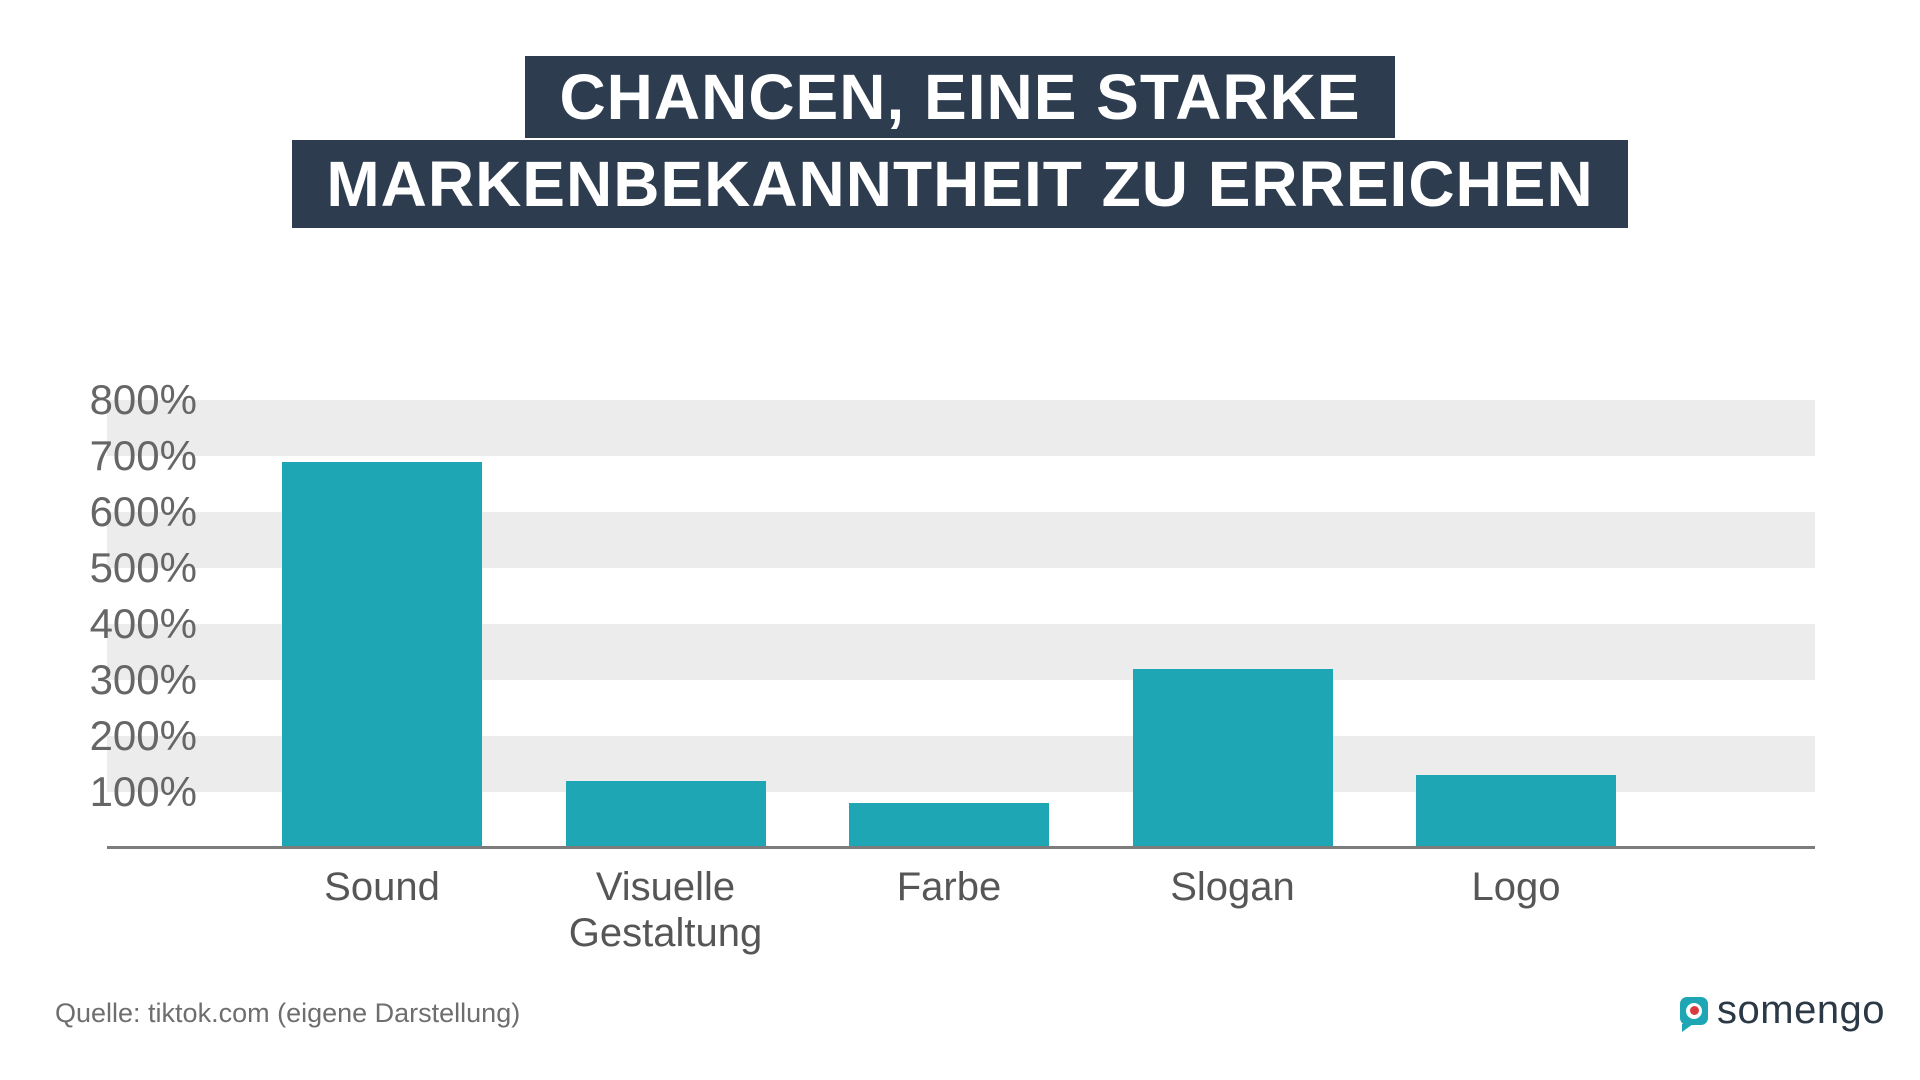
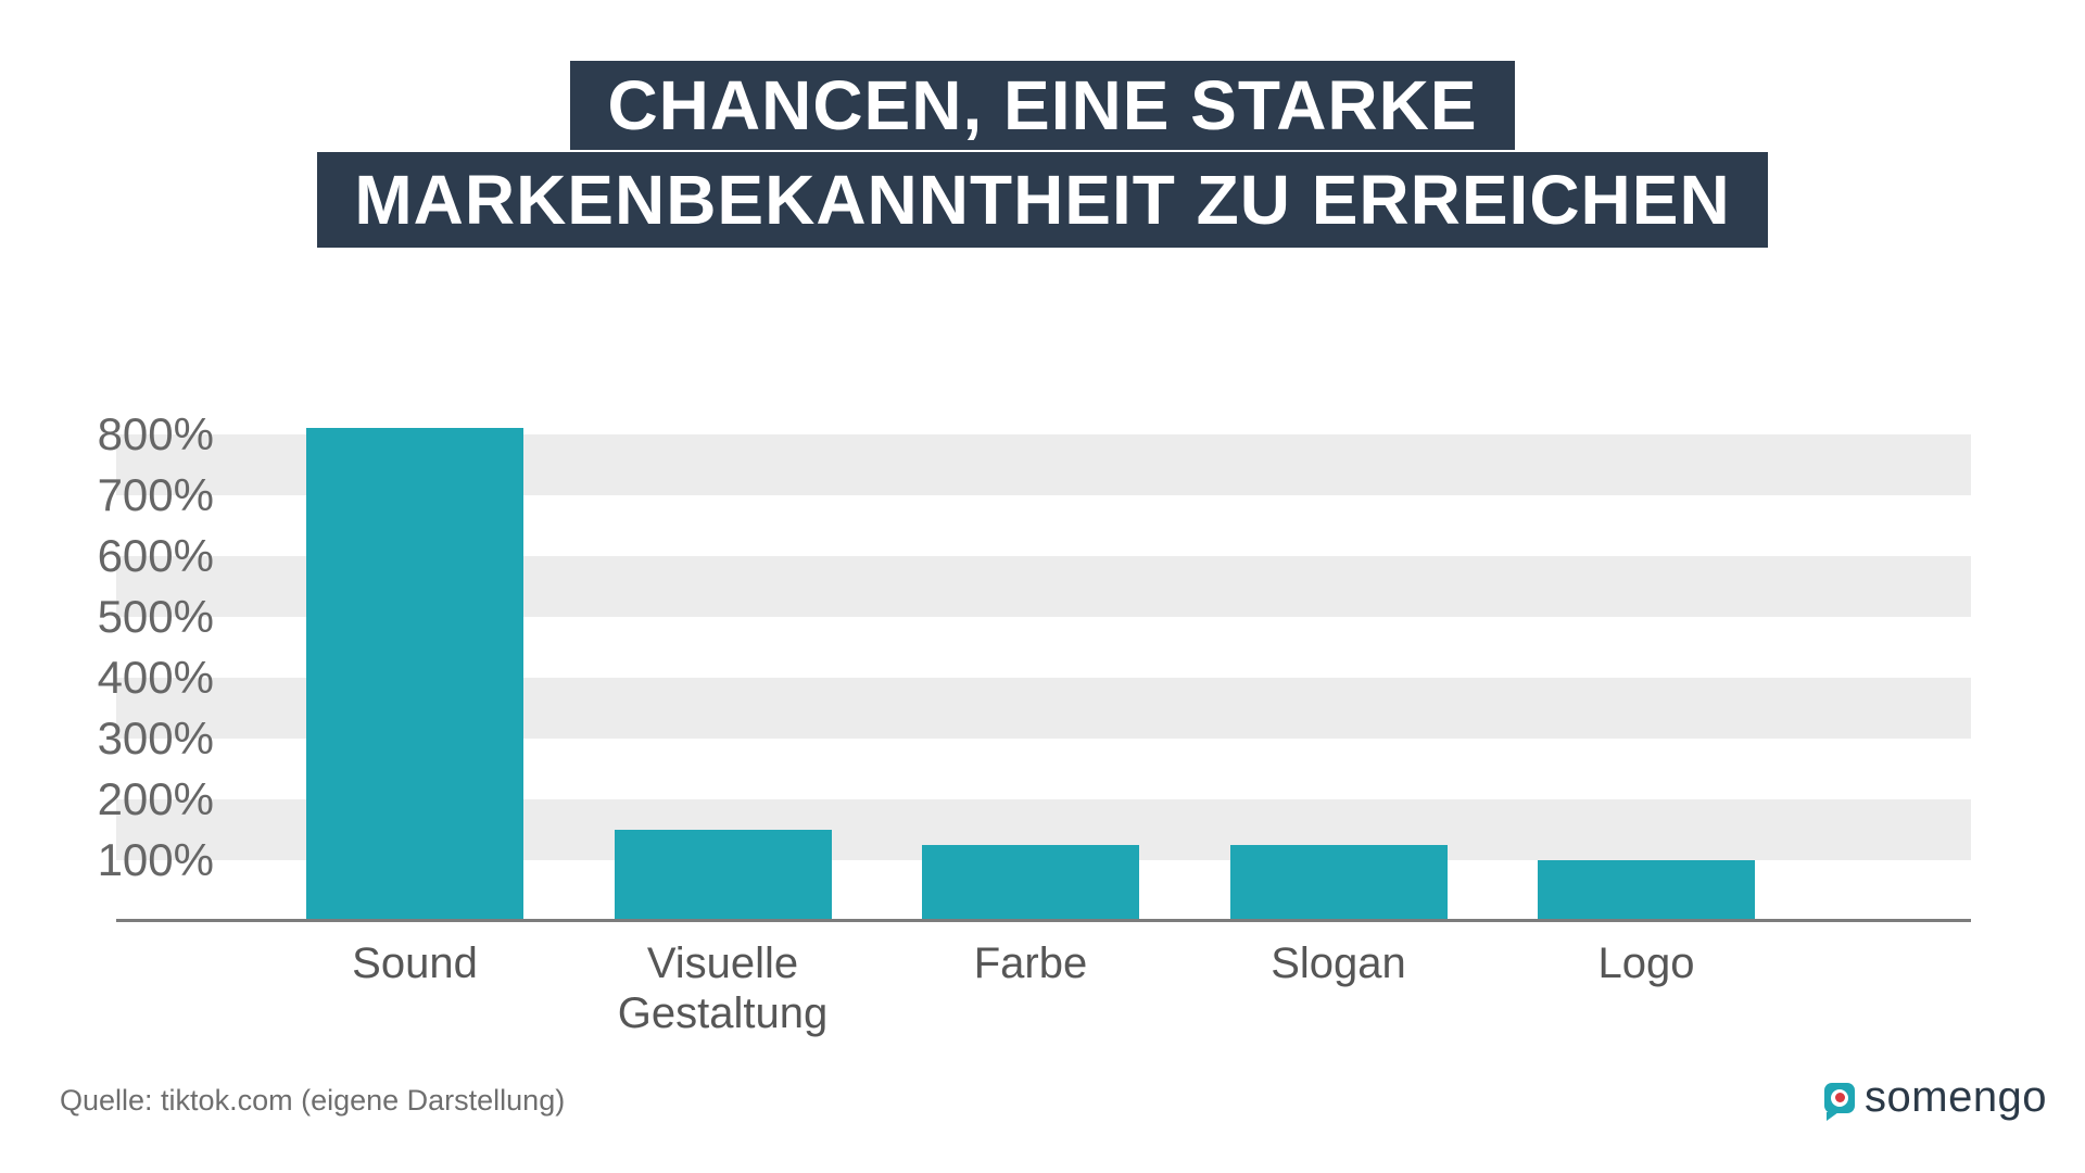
Sound: 690% -> 810%
Visuelle Gestaltung: 120% -> 150%
Farbe: 80% -> 120%
Slogan: 320% -> 120%
Logo: 130% -> 100%
